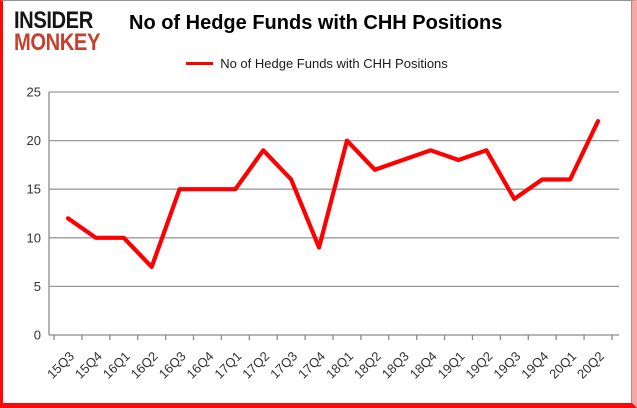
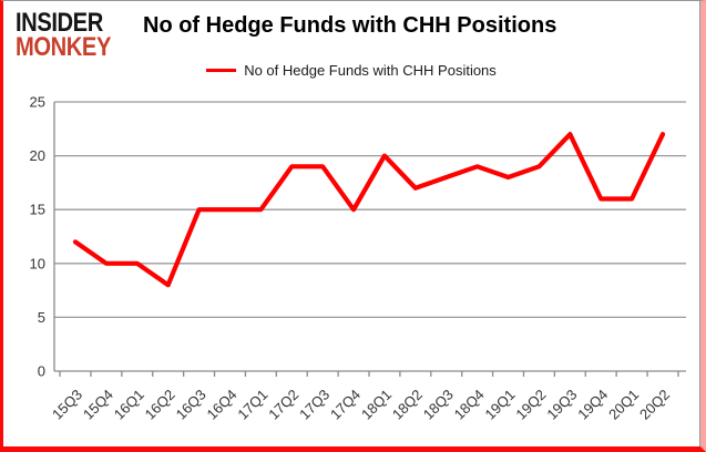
16Q2: 7 -> 8
17Q3: 16 -> 19
17Q4: 9 -> 15
19Q3: 14 -> 22
